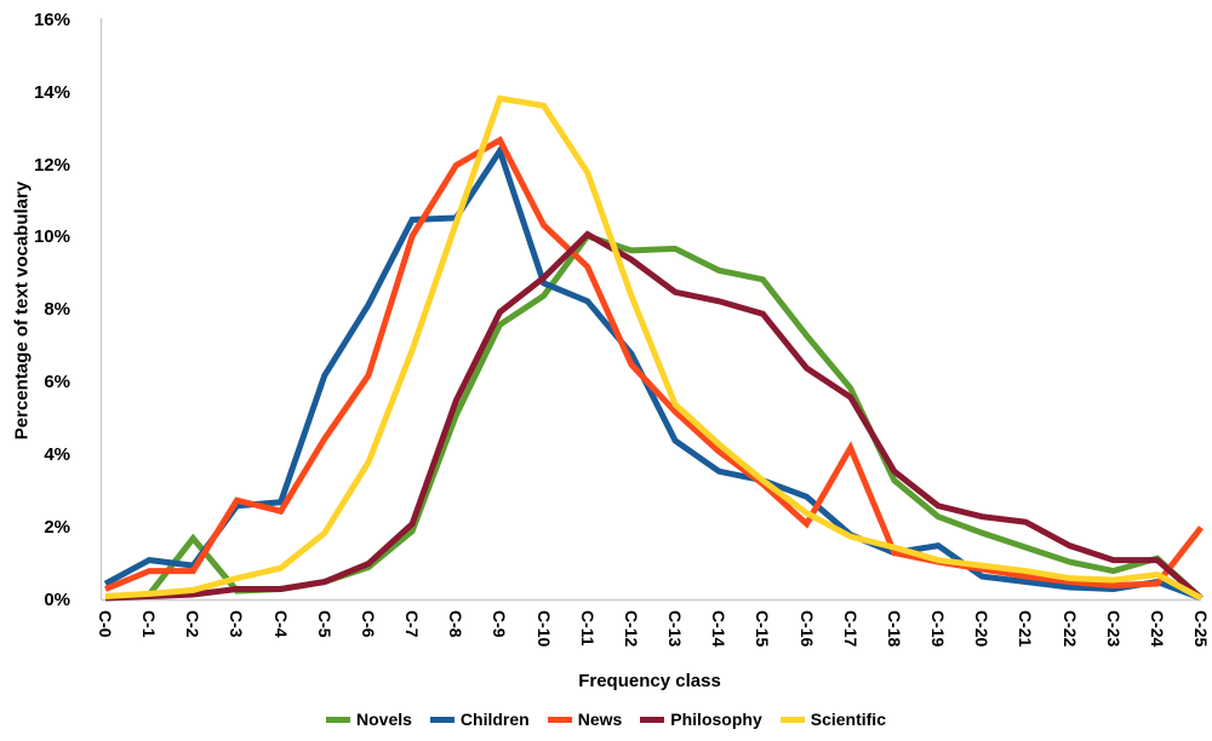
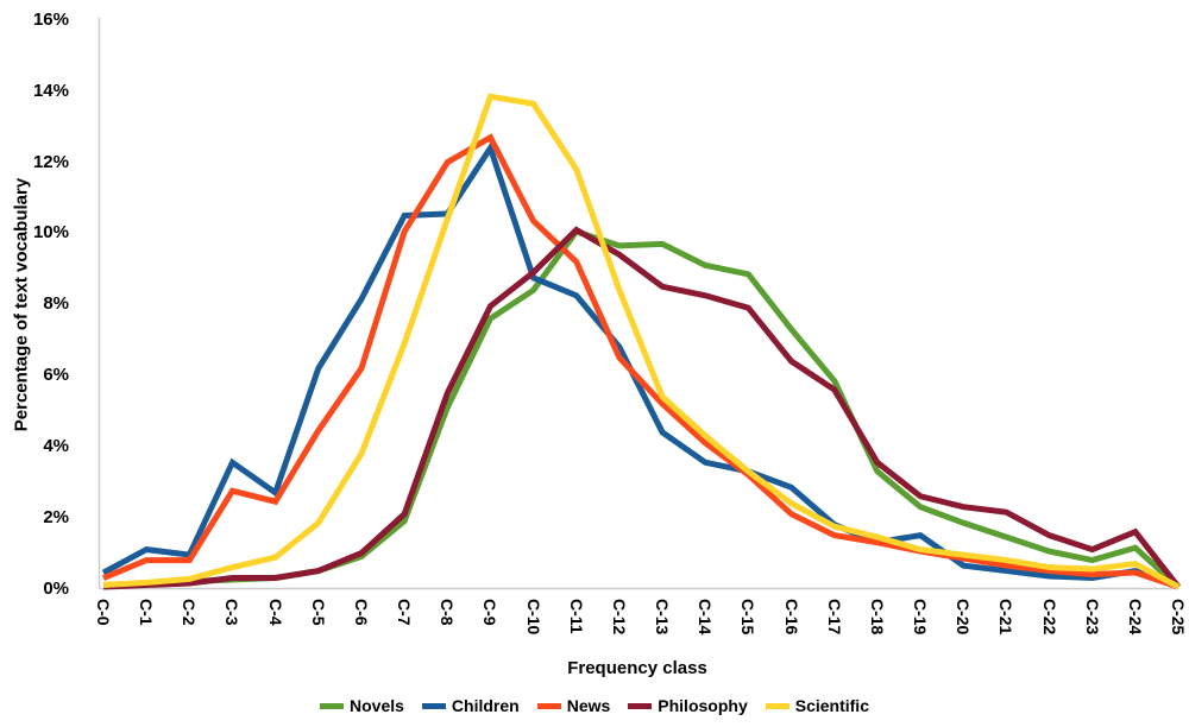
Novels/C-2: 1.7% -> 0.2%
Children/C-3: 2.6% -> 3.5%
News/C-17: 4.2% -> 1.5%
Philosophy/C-24: 1.1% -> 1.6%
News/C-25: 2.0% -> 0.1%
